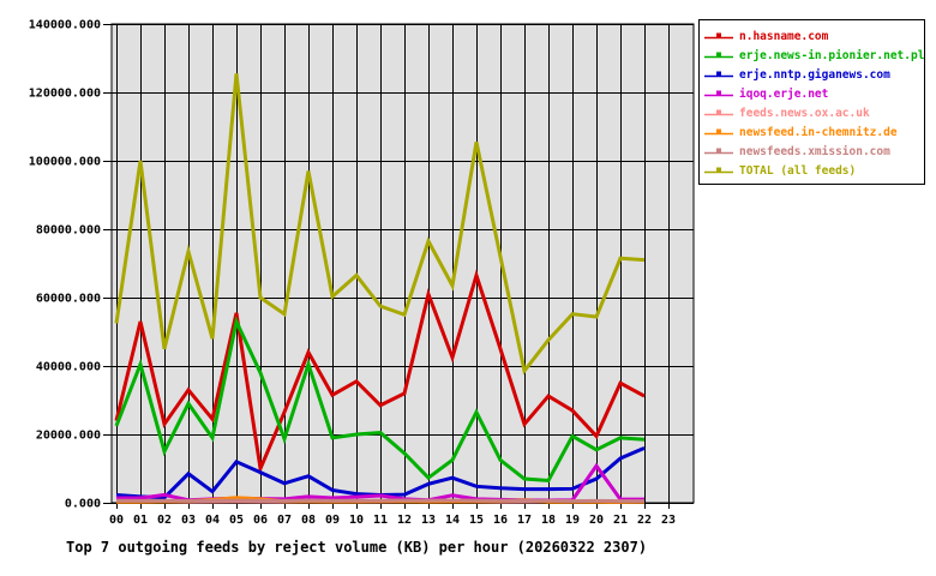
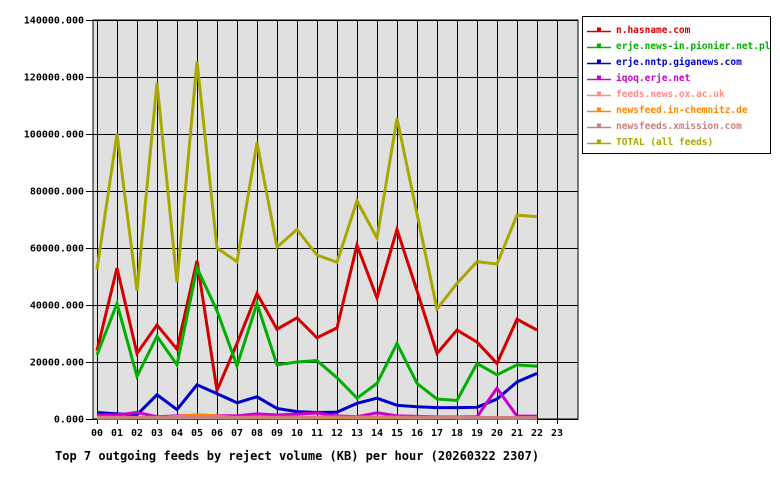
TOTAL (all feeds)/03: 74000 -> 118000
